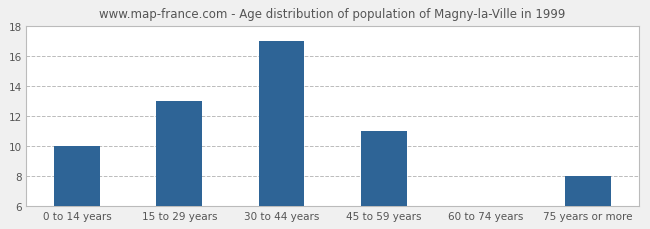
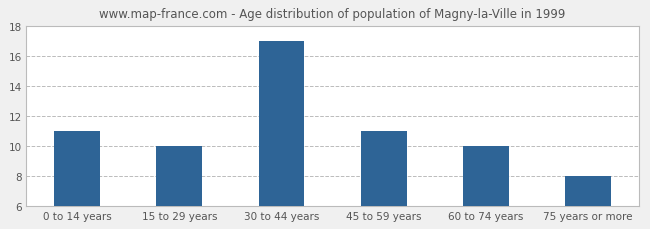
0 to 14 years: 10 -> 11
15 to 29 years: 13 -> 10
60 to 74 years: 6 -> 10
